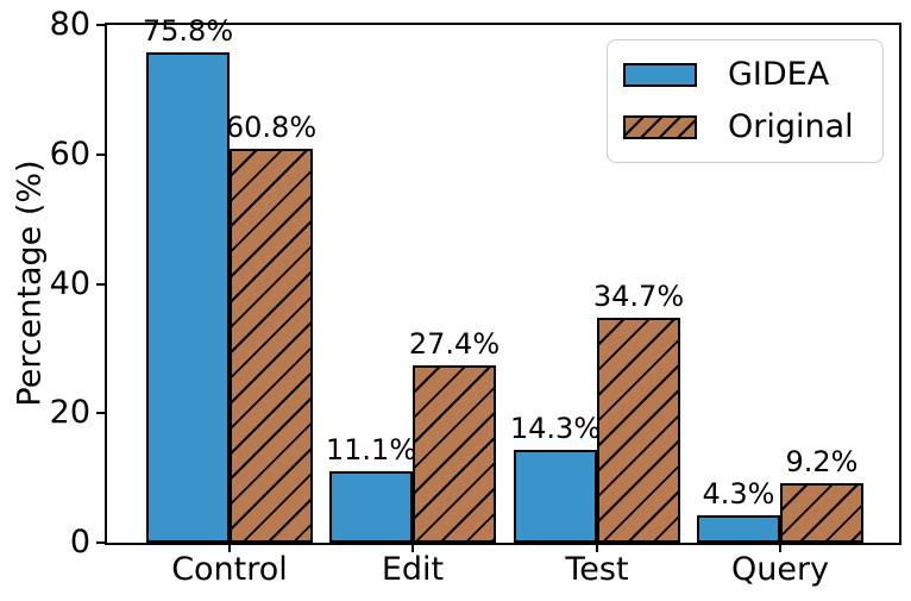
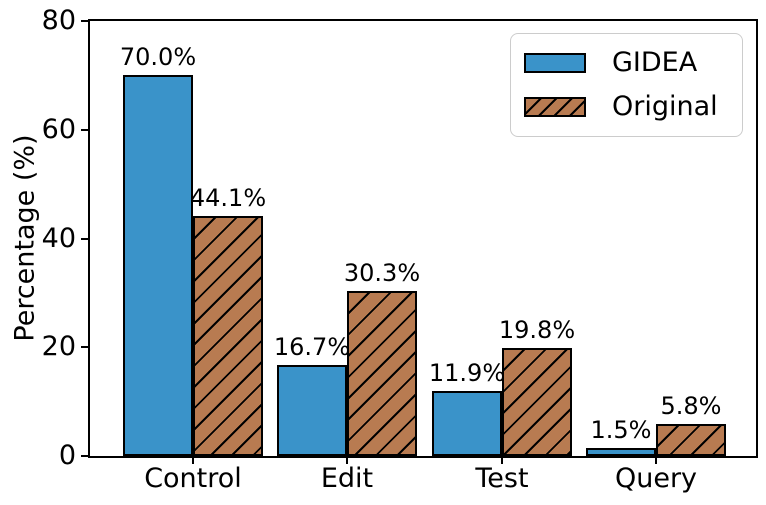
GIDEA/Control: 75.8% -> 70.0%
Original/Control: 60.8% -> 44.1%
GIDEA/Edit: 11.1% -> 16.7%
Original/Edit: 27.4% -> 30.3%
GIDEA/Test: 14.3% -> 11.9%
Original/Test: 34.7% -> 19.8%
GIDEA/Query: 4.3% -> 1.5%
Original/Query: 9.2% -> 5.8%
